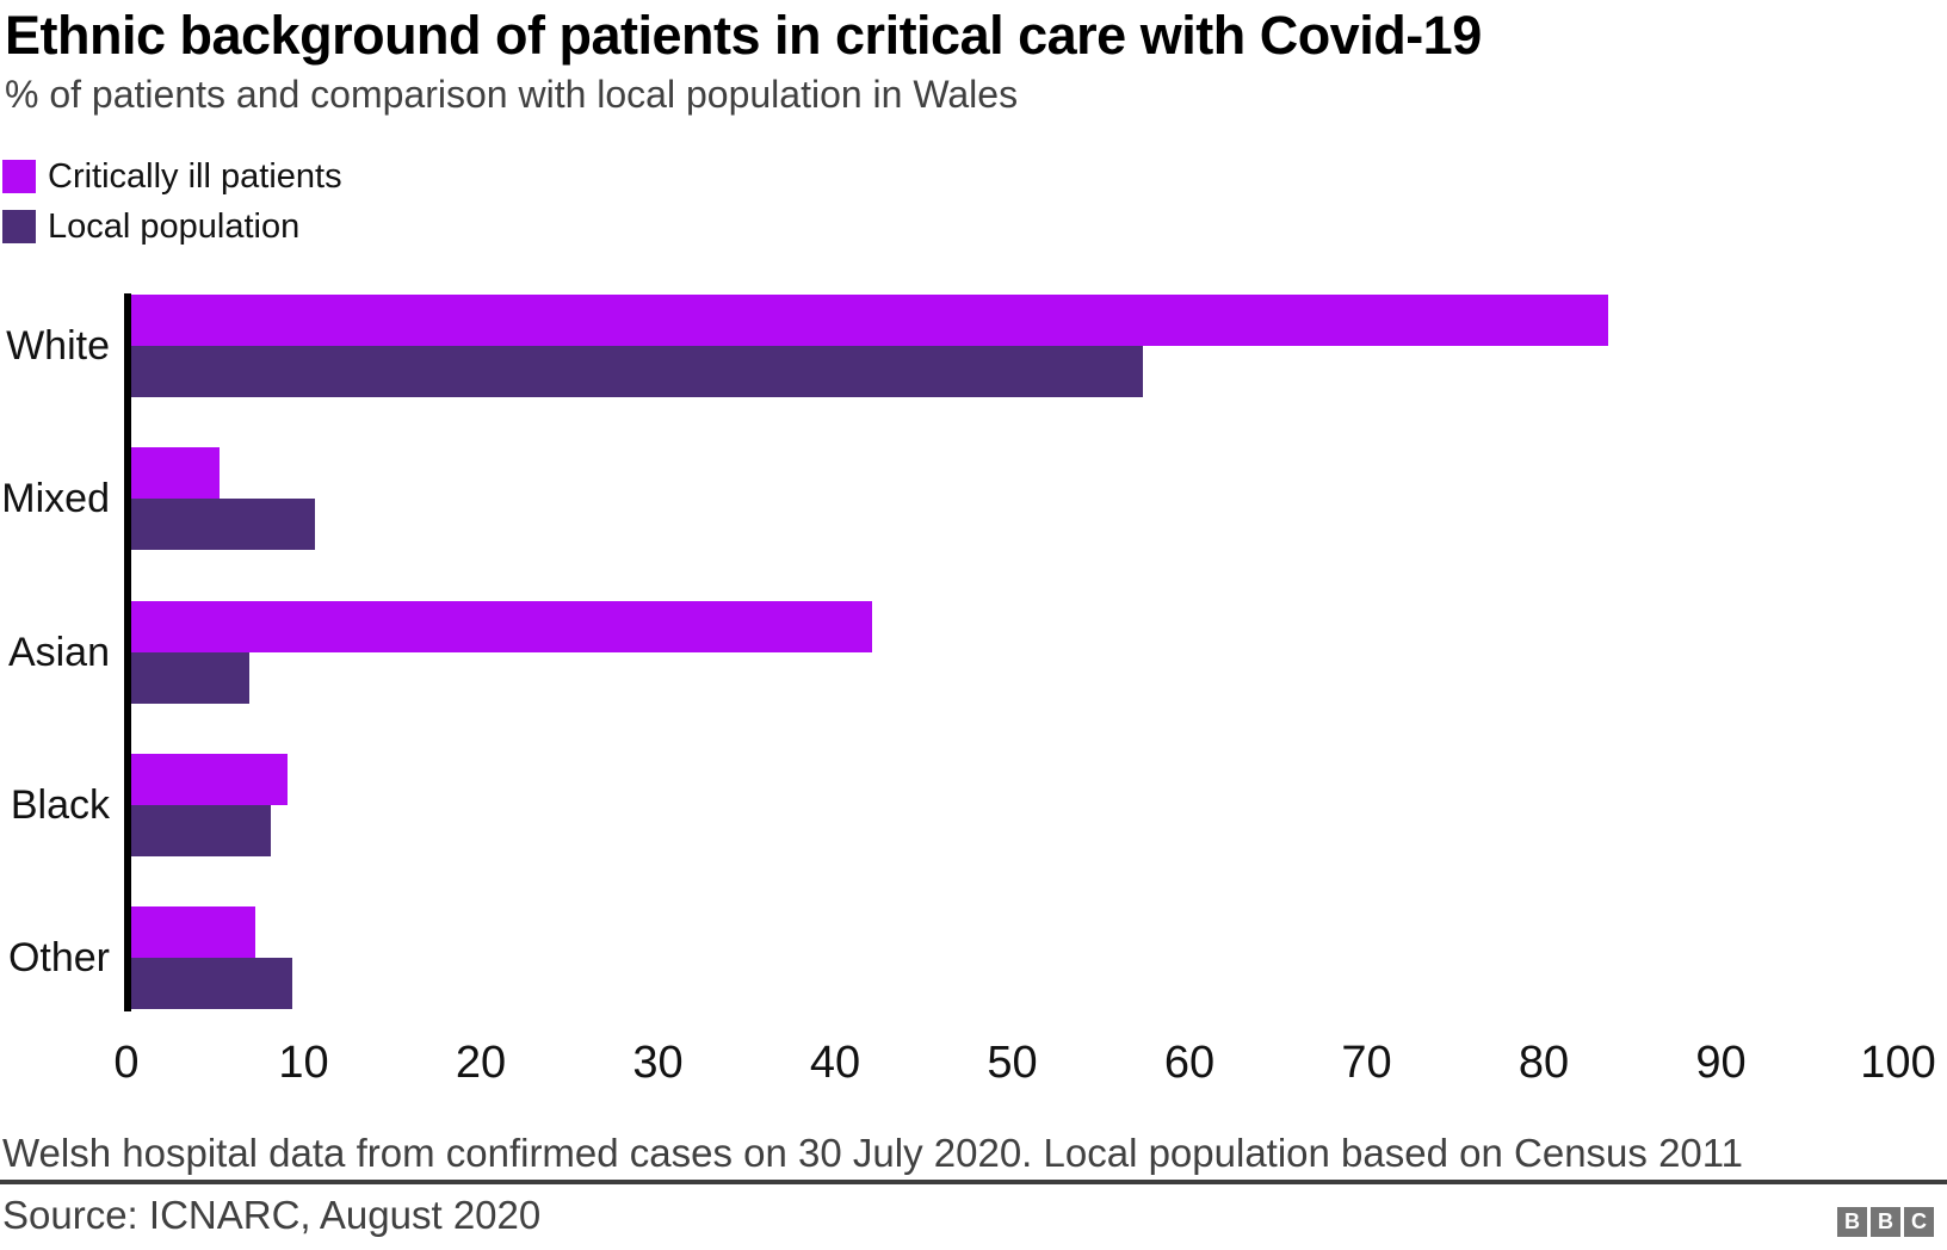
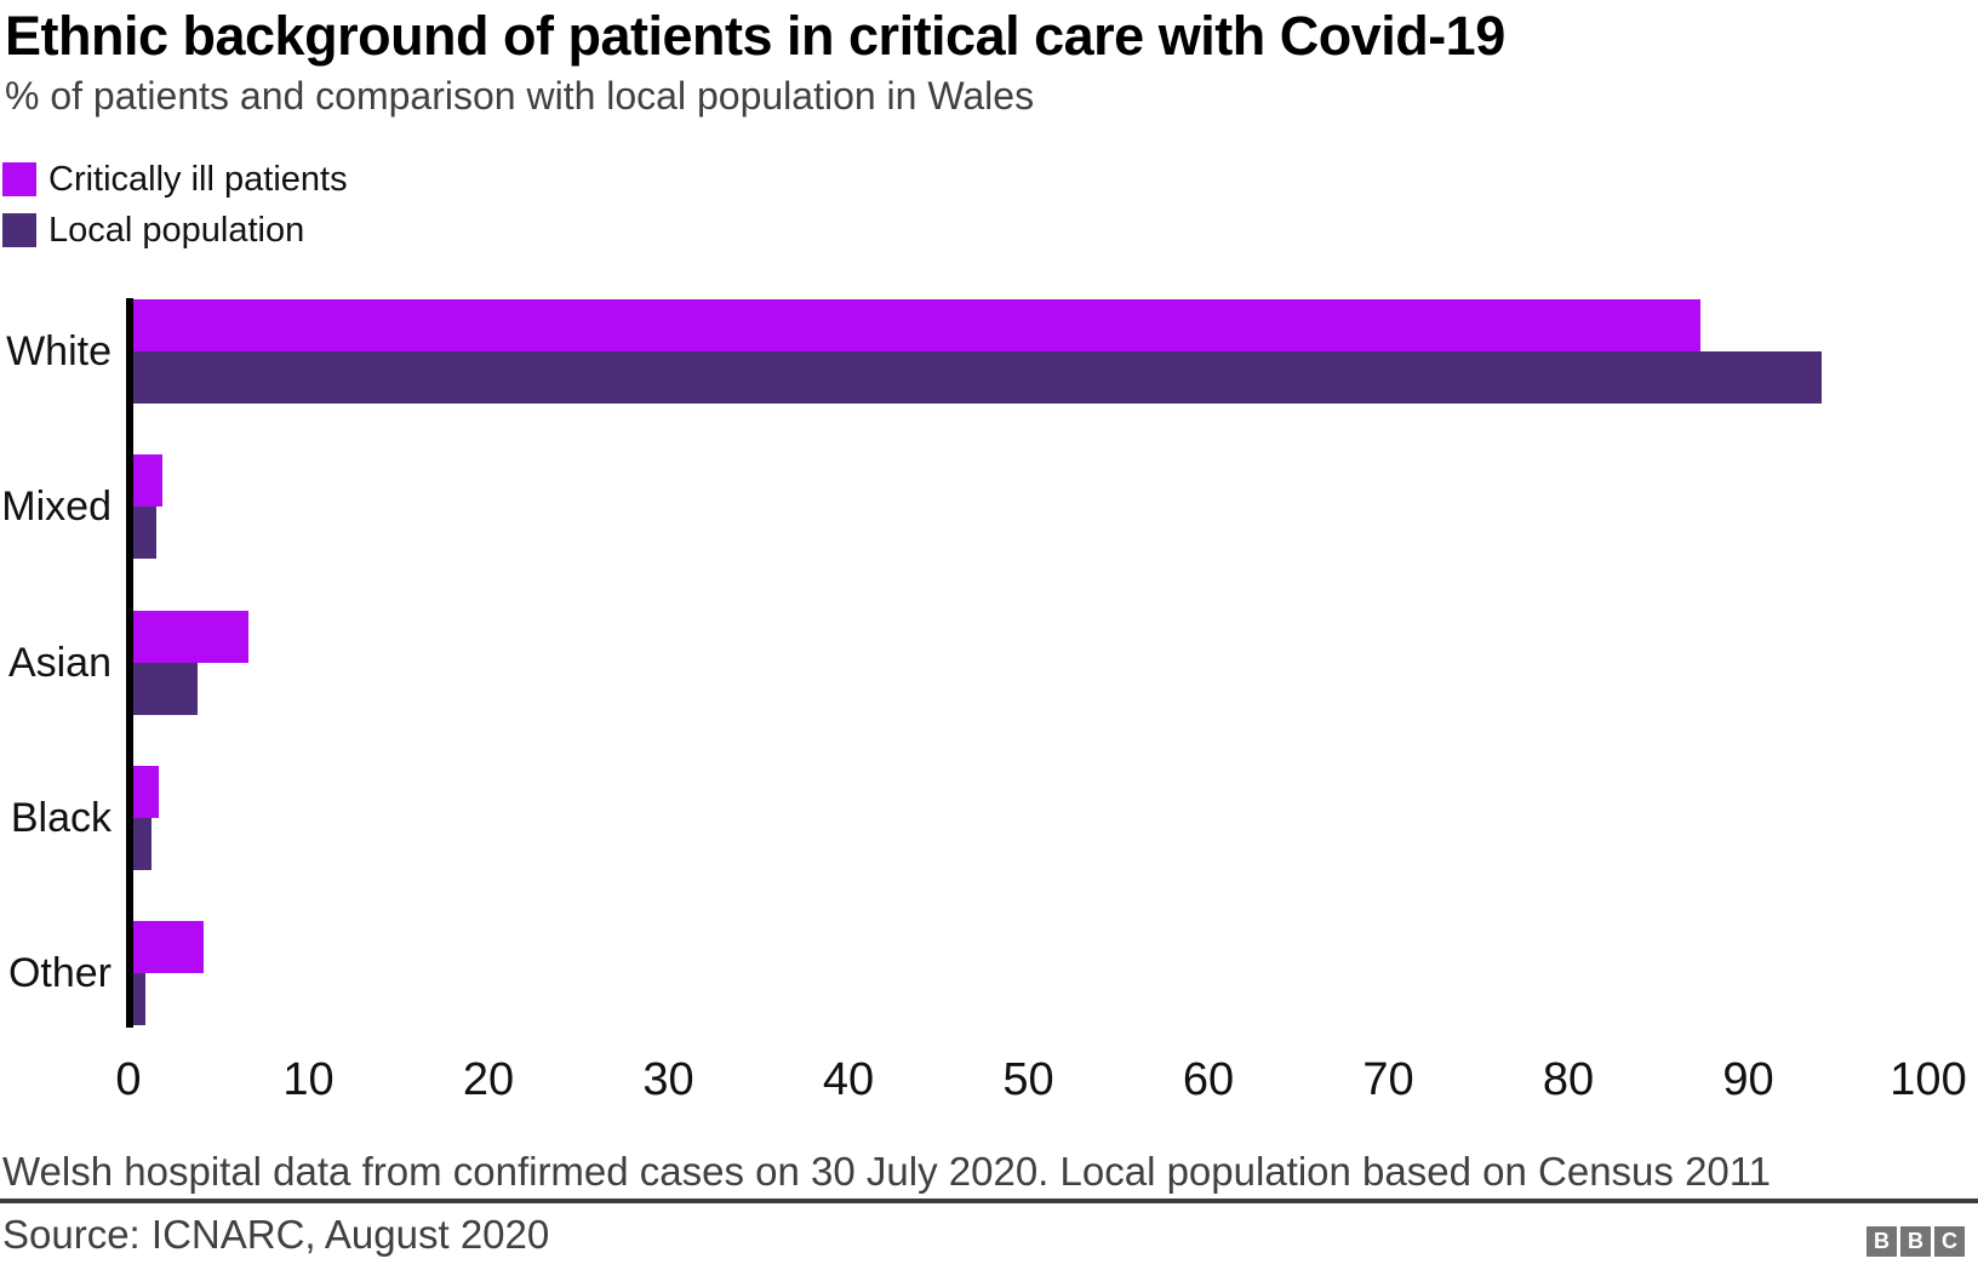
Critically ill patients/White: 83.6 -> 87.3
Local population/White: 57.3 -> 94.0
Critically ill patients/Mixed: 5.2 -> 1.8
Local population/Mixed: 10.6 -> 1.5
Critically ill patients/Asian: 42.0 -> 6.6
Local population/Asian: 6.9 -> 3.8
Critically ill patients/Black: 9.0 -> 1.6
Local population/Black: 8.1 -> 1.2
Critically ill patients/Other: 7.2 -> 4.1
Local population/Other: 9.3 -> 0.9
